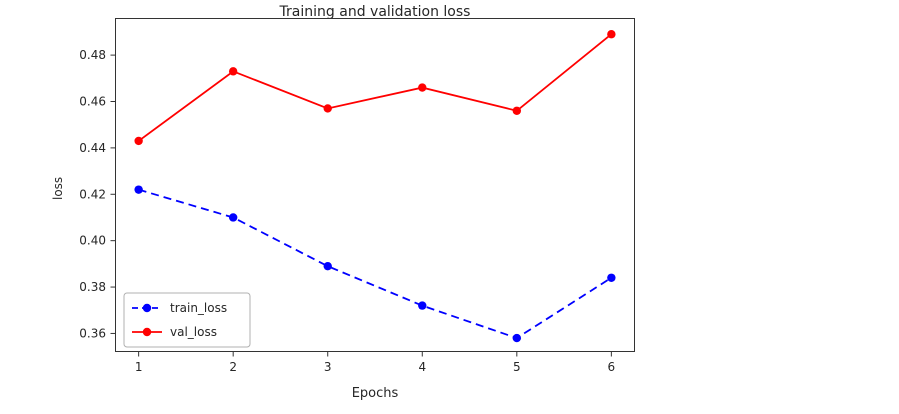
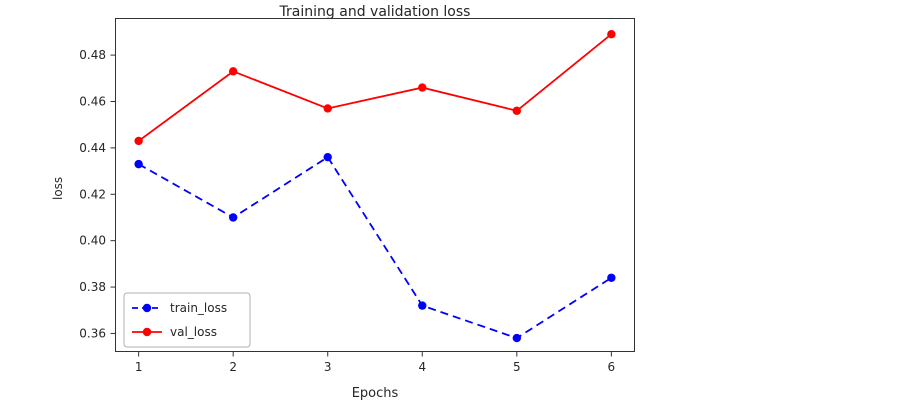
train_loss/1: 0.422 -> 0.433
train_loss/3: 0.389 -> 0.436
